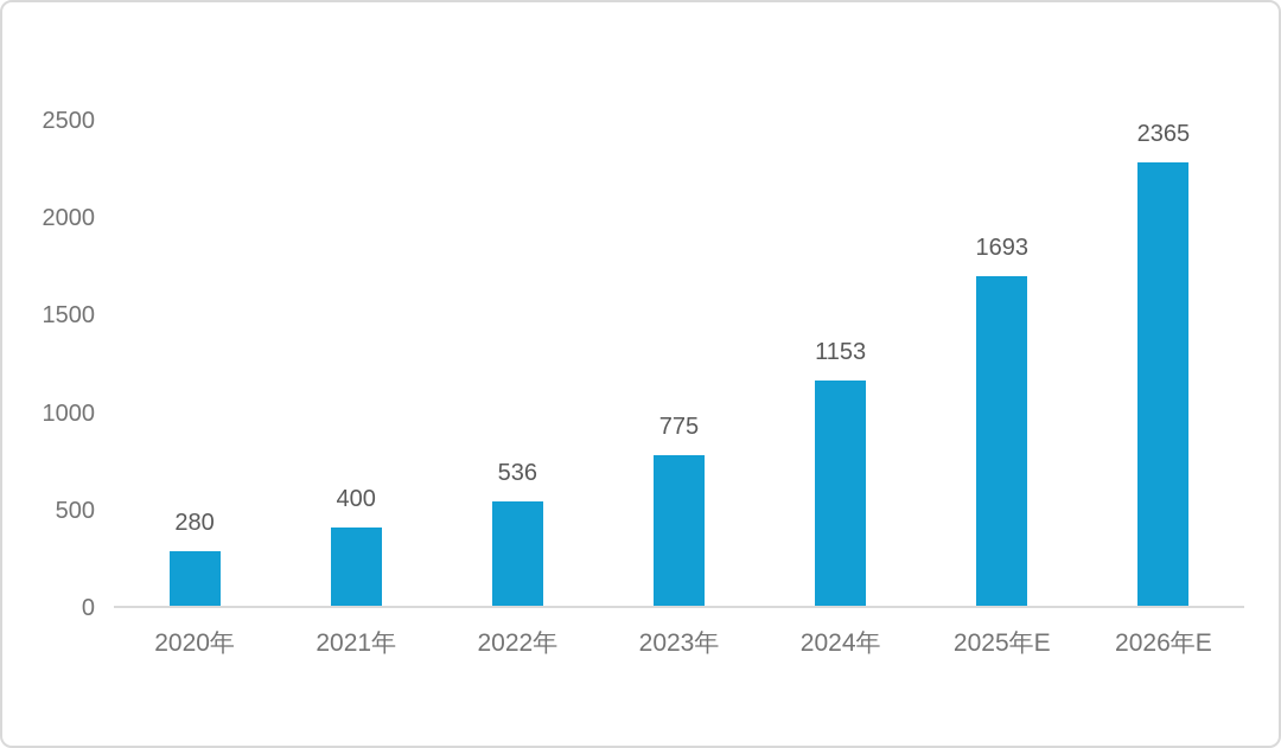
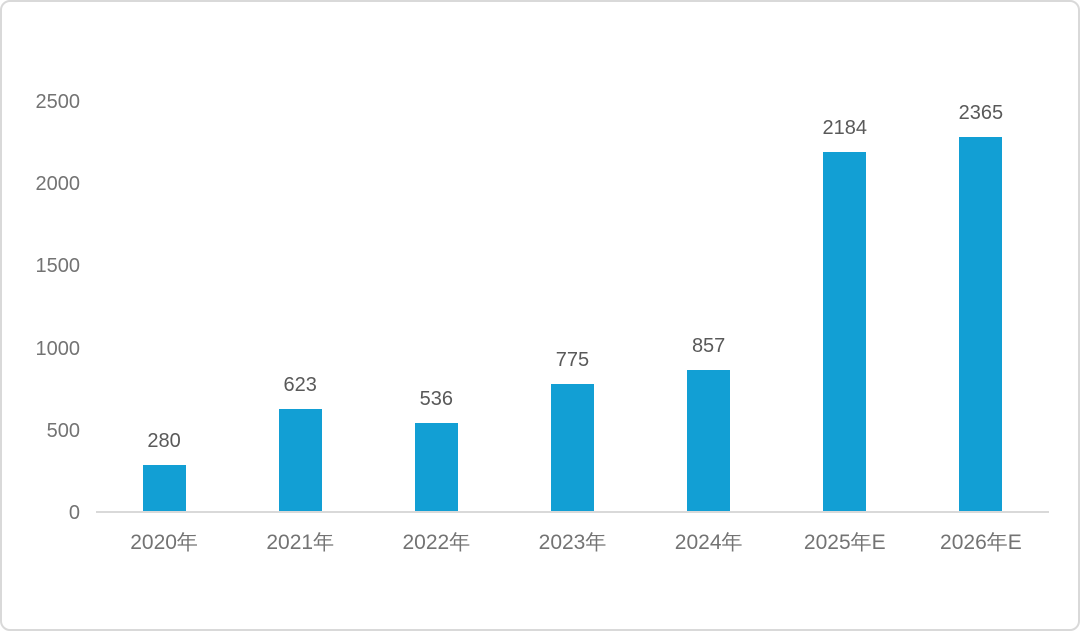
2021年: 400 -> 623
2024年: 1153 -> 857
2025年E: 1693 -> 2184
